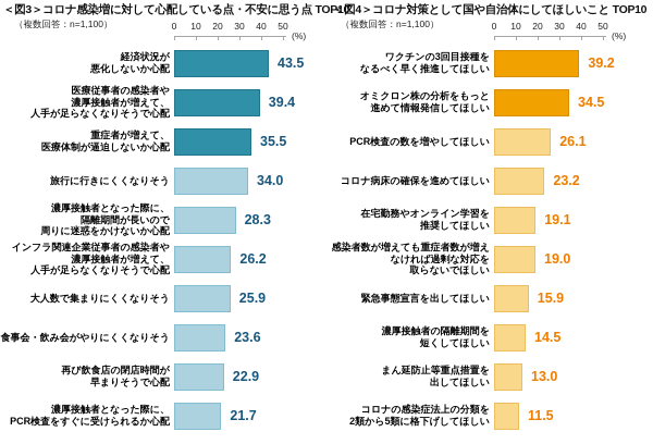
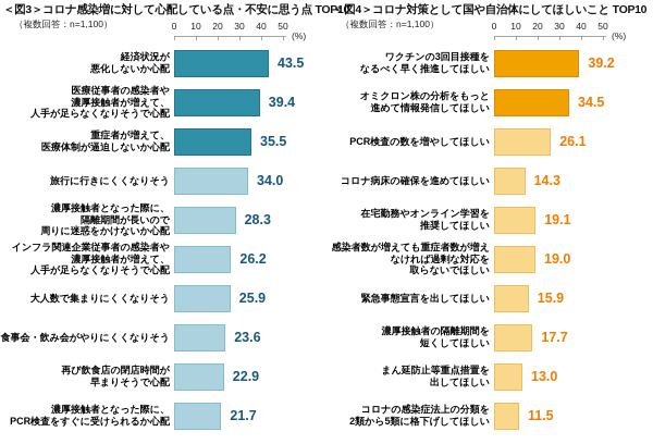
＜図4＞コロナ対策として国や自治体にしてほしいこと TOP10/コロナ病床の確保を進めてほしい: 23.2 -> 14.3
＜図4＞コロナ対策として国や自治体にしてほしいこと TOP10/濃厚接触者の隔離期間を 短くしてほしい: 14.5 -> 17.7
